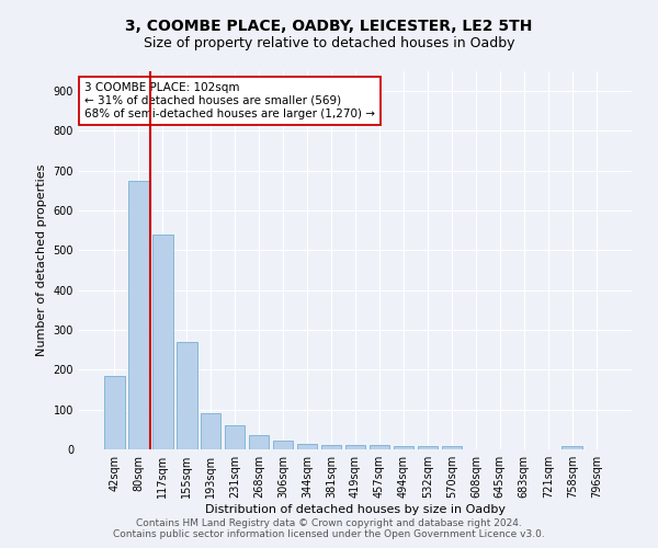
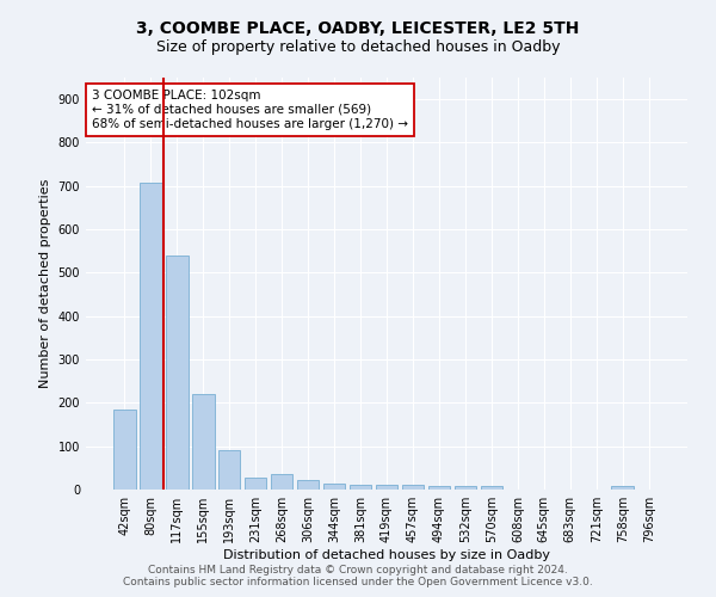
80sqm: 675 -> 707
155sqm: 270 -> 221
231sqm: 60 -> 27
